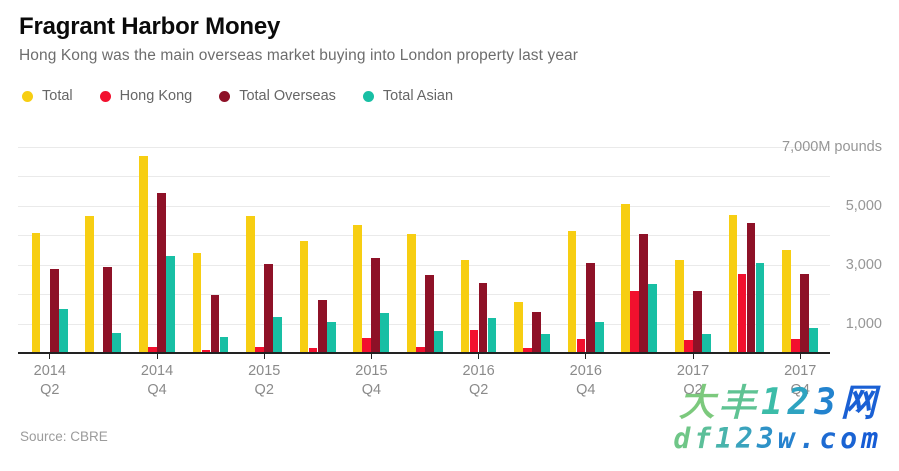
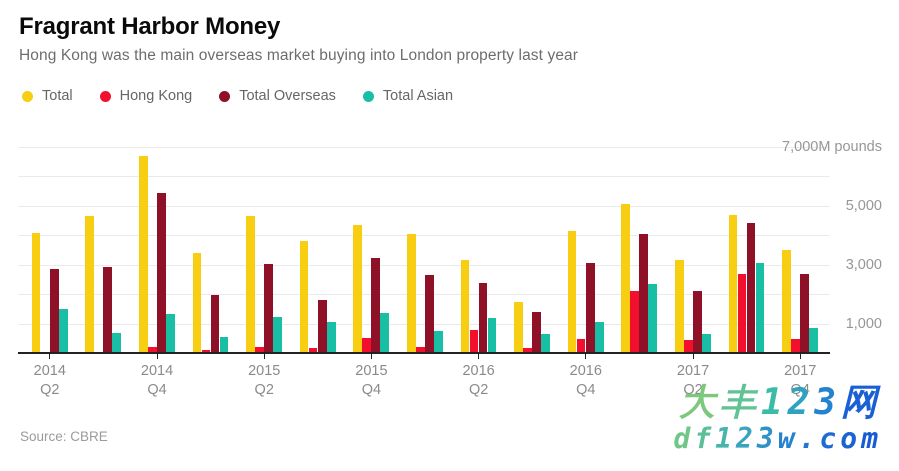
Total Asian/2014 Q4: 3300 -> 1300
